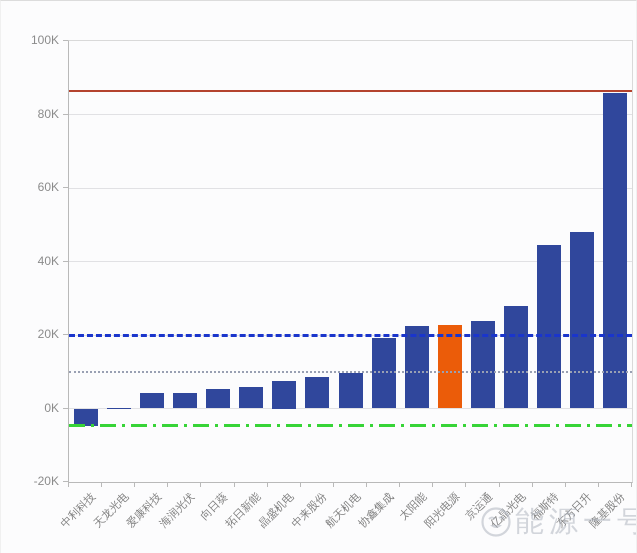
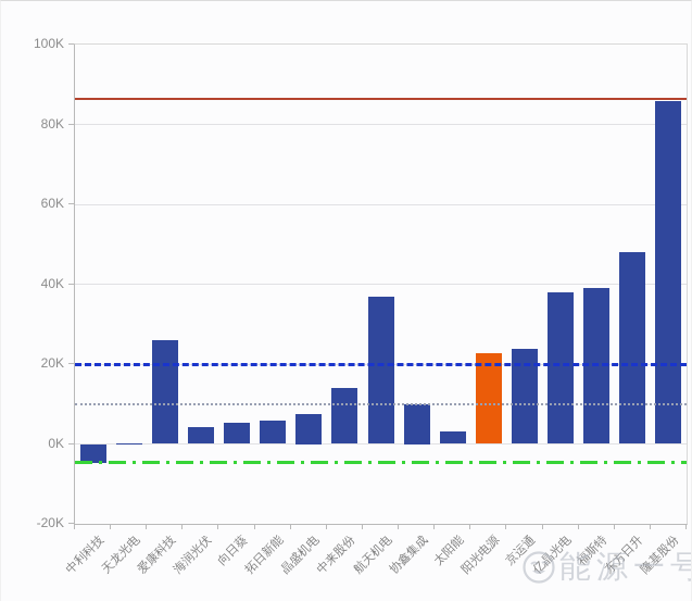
爱康科技: 4K -> 26K
中来股份: 8K -> 14K
航天机电: 10K -> 37K
协鑫集成: 19K -> 10K
太阳能: 22K -> 3K
亿晶光电: 28K -> 38K
福斯特: 44K -> 39K
